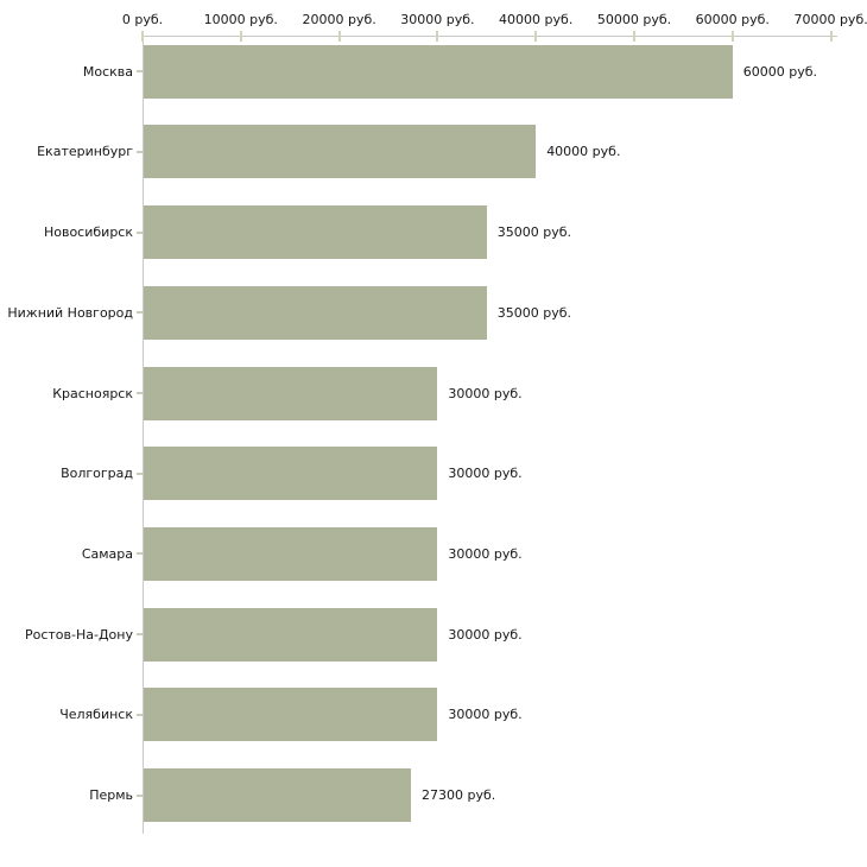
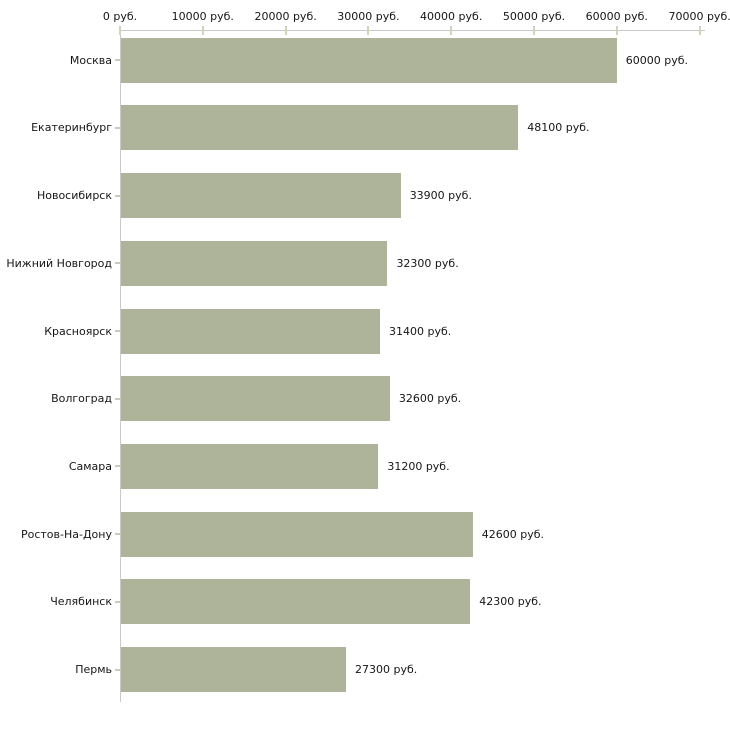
Екатеринбург: 40000 -> 48100
Новосибирск: 35000 -> 33900
Нижний Новгород: 35000 -> 32300
Красноярск: 30000 -> 31400
Волгоград: 30000 -> 32600
Самара: 30000 -> 31200
Ростов-На-Дону: 30000 -> 42600
Челябинск: 30000 -> 42300
